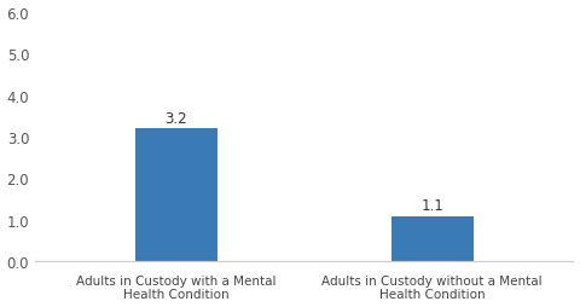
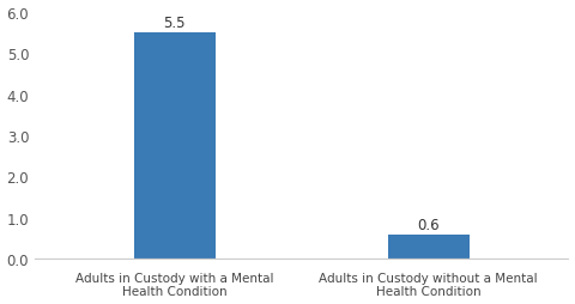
Adults in Custody with a Mental Health Condition: 3.2 -> 5.5
Adults in Custody without a Mental Health Condition: 1.1 -> 0.6
